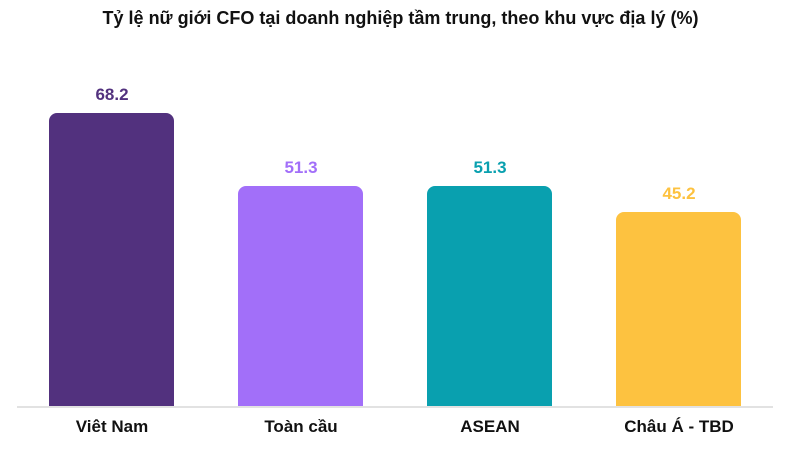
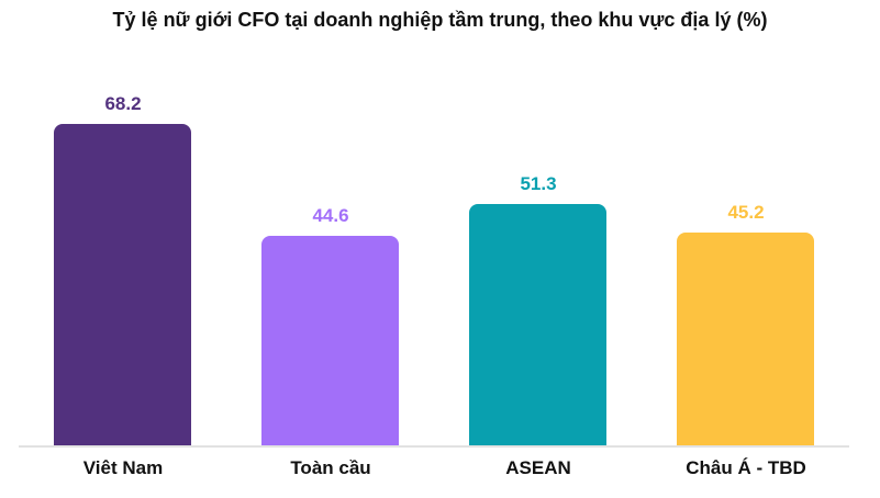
Toàn cầu: 51.3 -> 44.6
